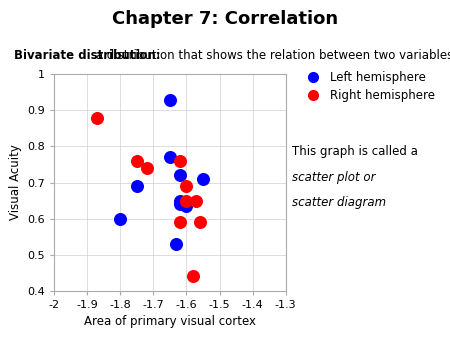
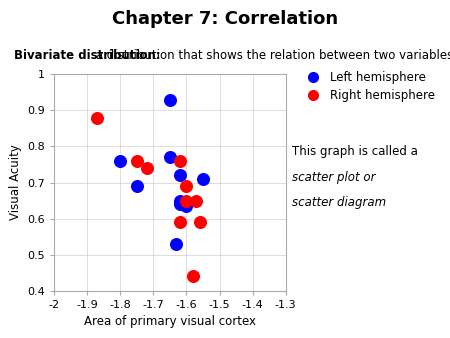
Left hemisphere/-1.8: 0.600 -> 0.760
